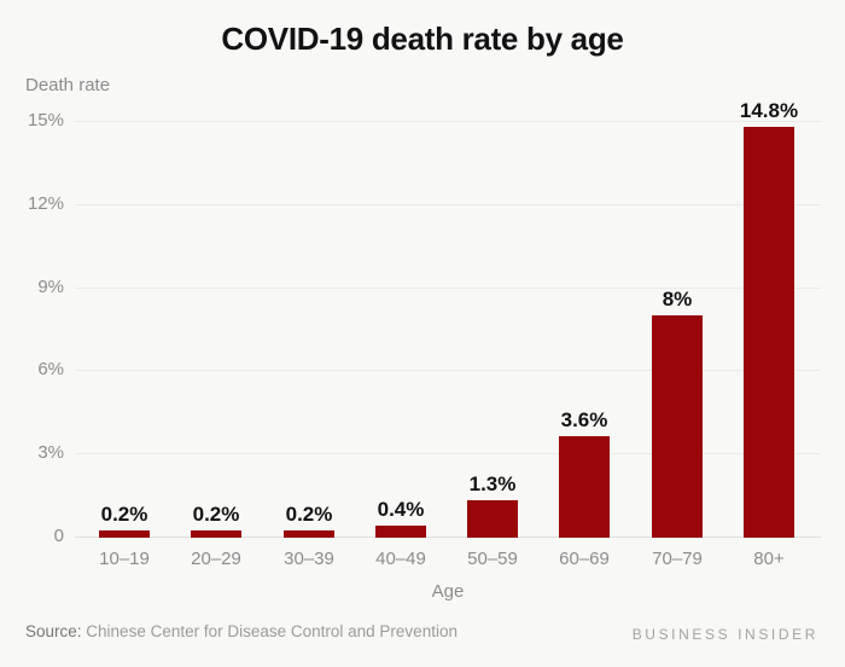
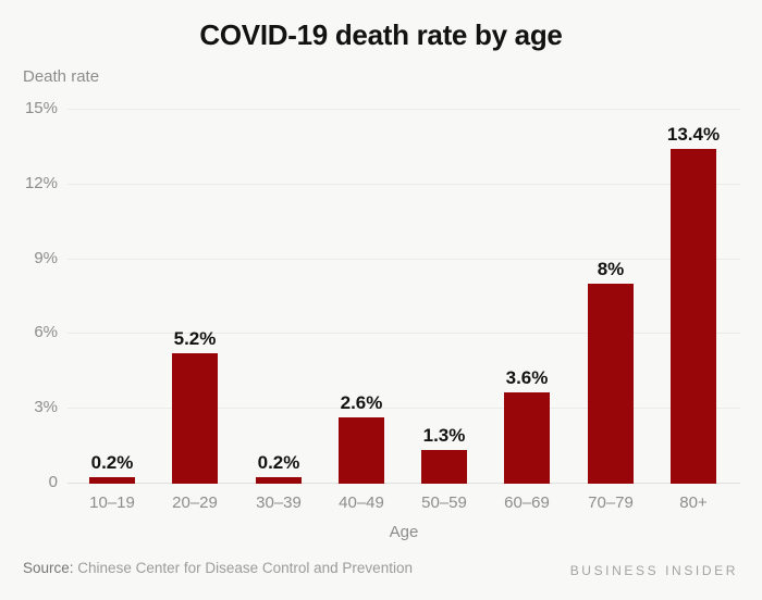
20–29: 0.2% -> 5.2%
40–49: 0.4% -> 2.6%
80+: 14.8% -> 13.4%
